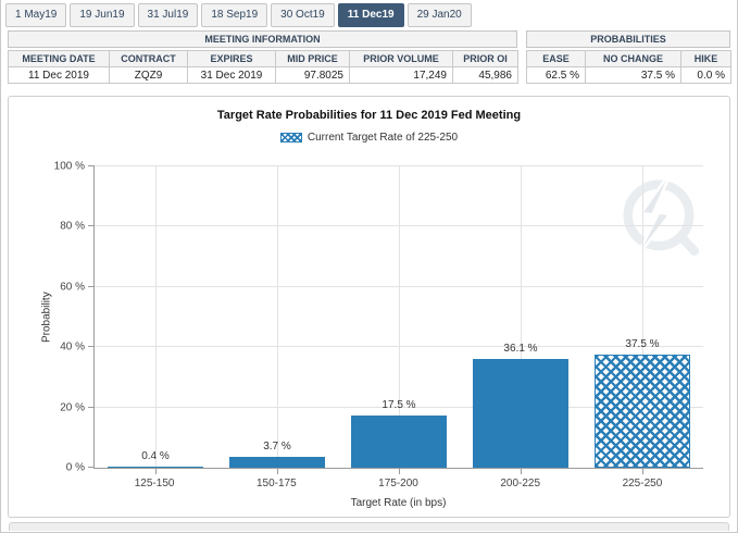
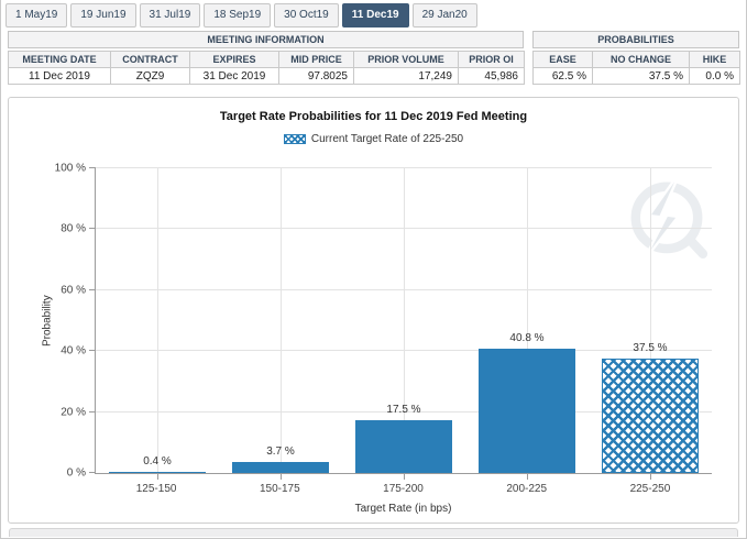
200-225: 36.1 -> 40.8
